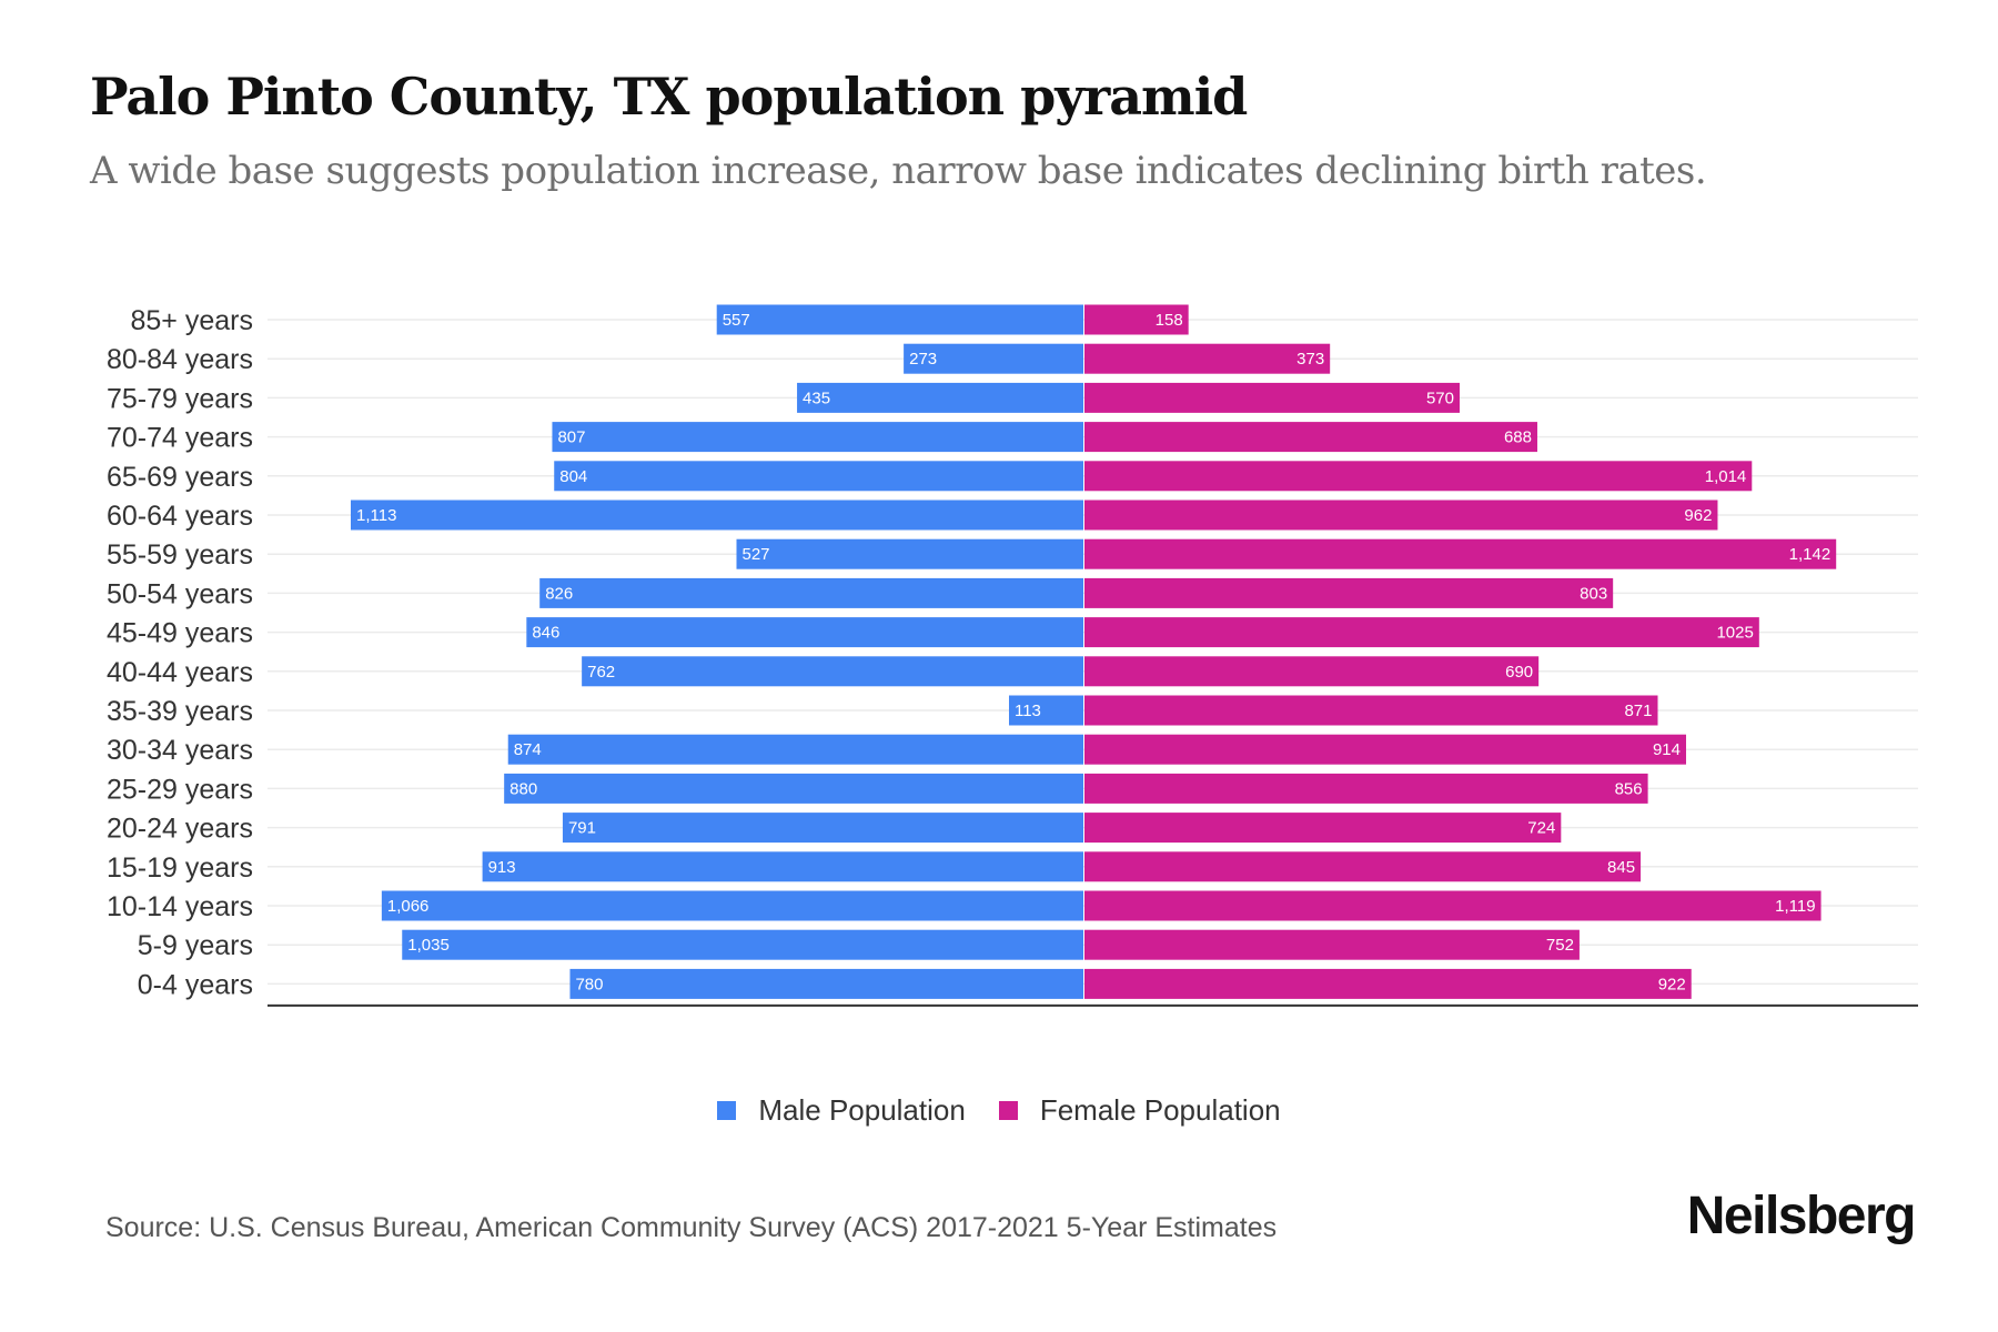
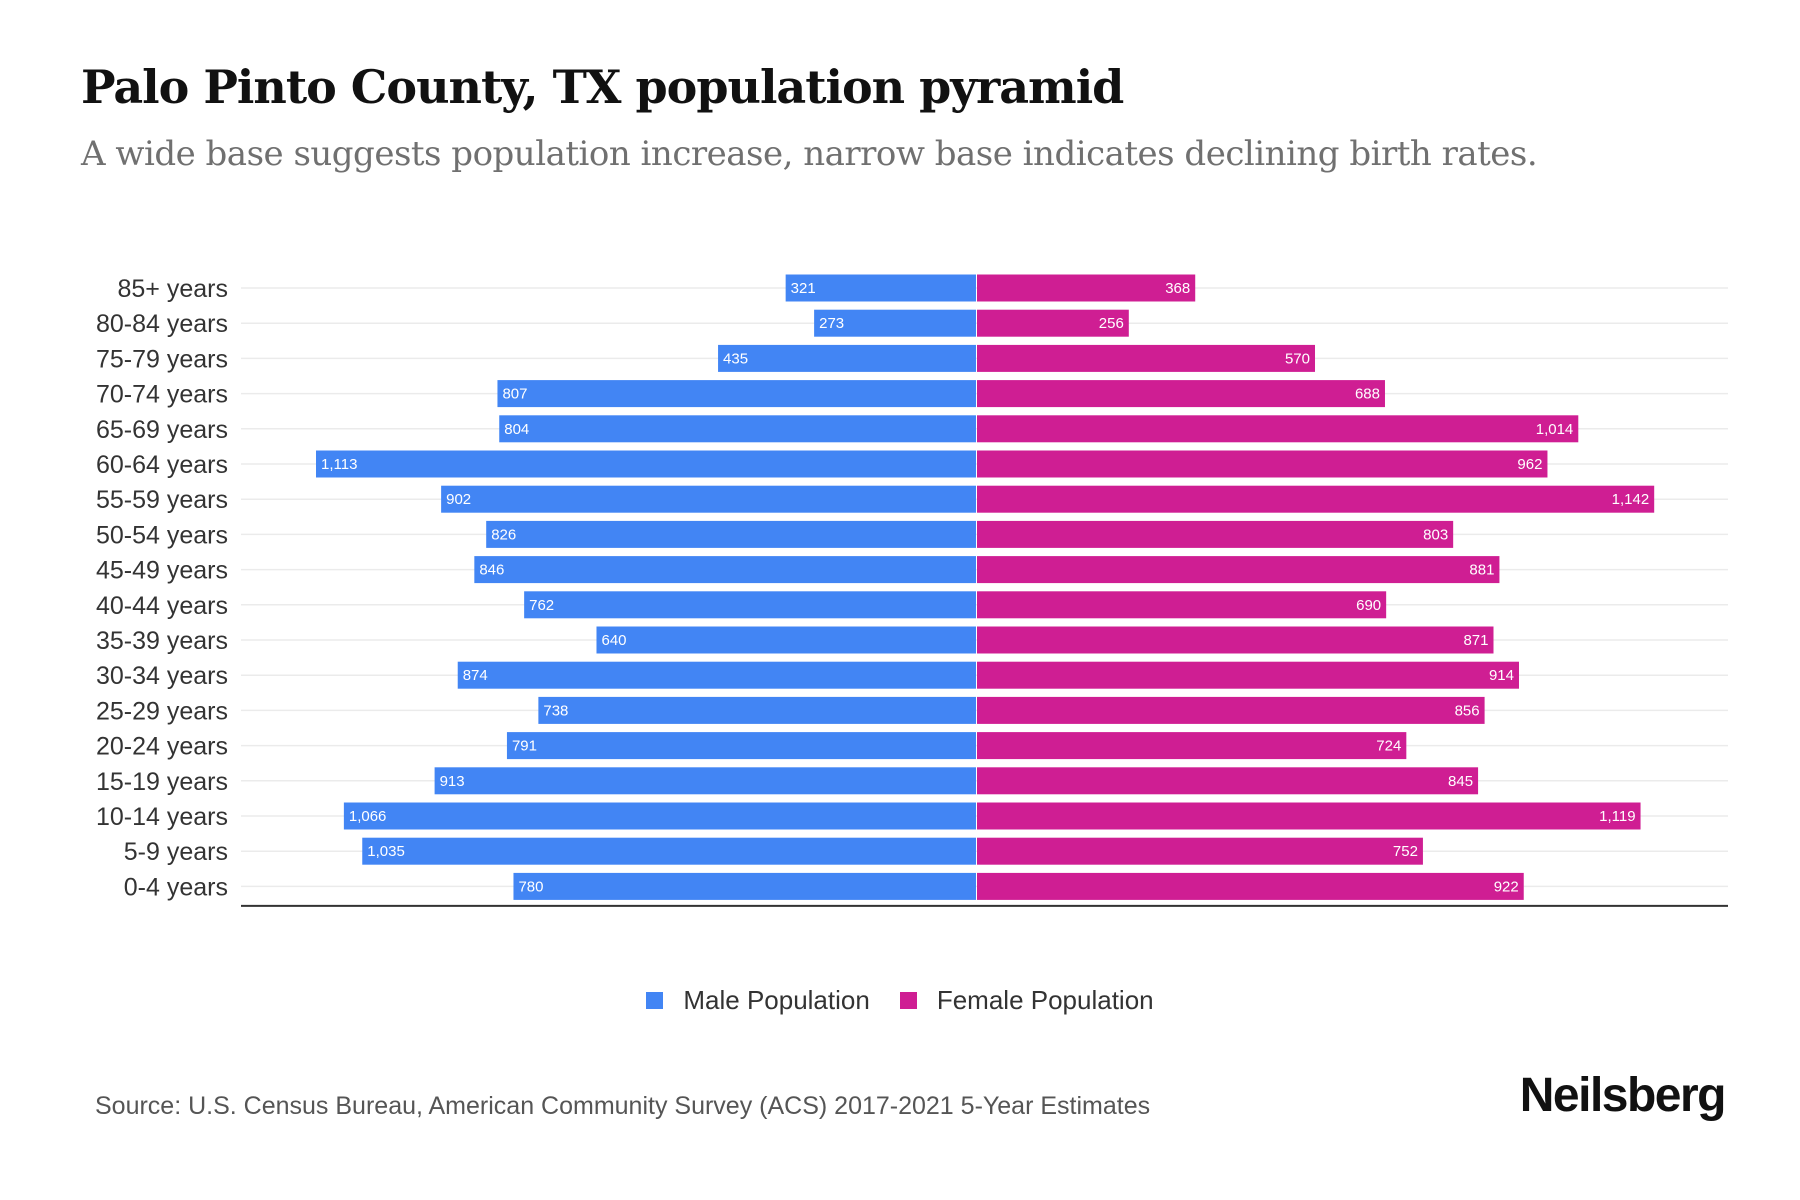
Male Population/85+ years: 557 -> 321
Female Population/85+ years: 158 -> 368
Female Population/80-84 years: 373 -> 256
Male Population/55-59 years: 527 -> 902
Female Population/45-49 years: 1025 -> 881
Male Population/35-39 years: 113 -> 640
Male Population/25-29 years: 880 -> 738
